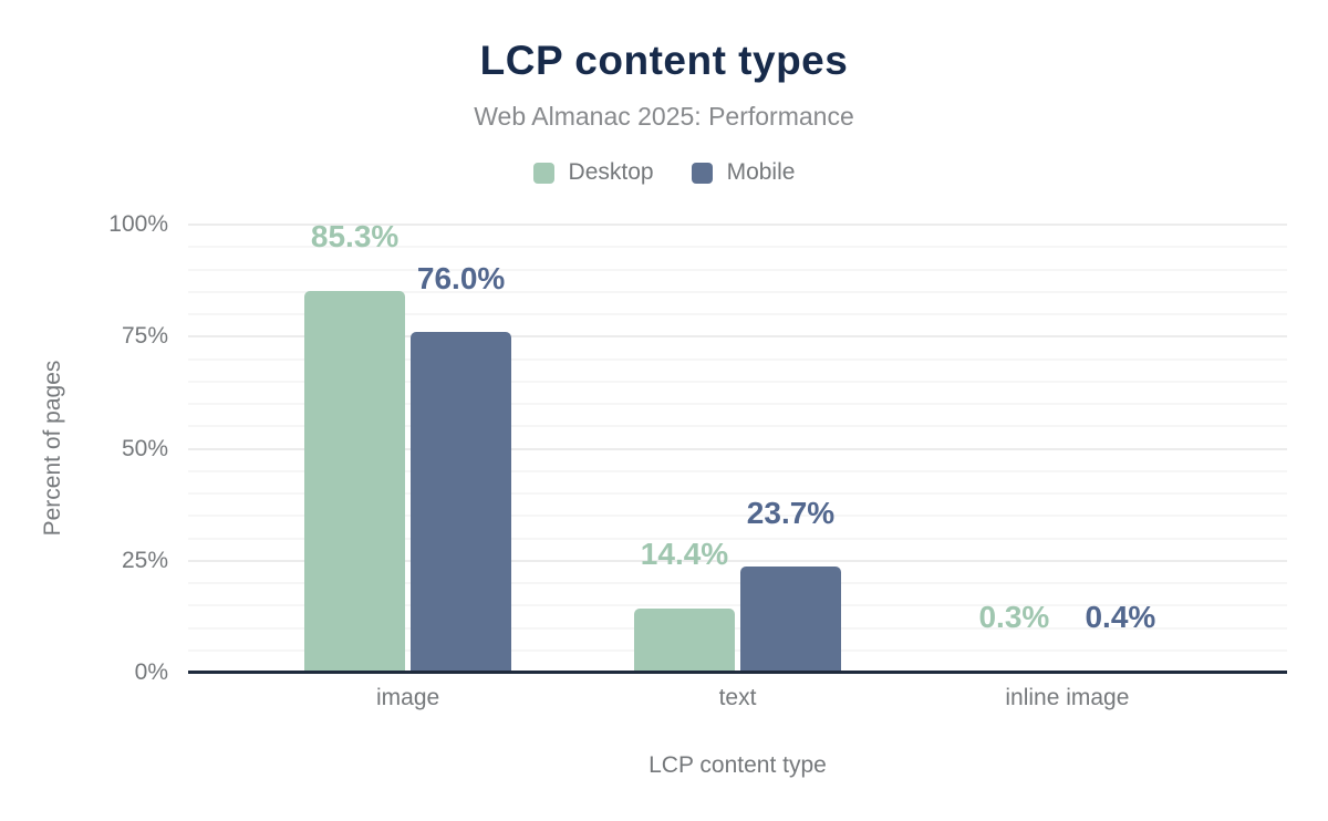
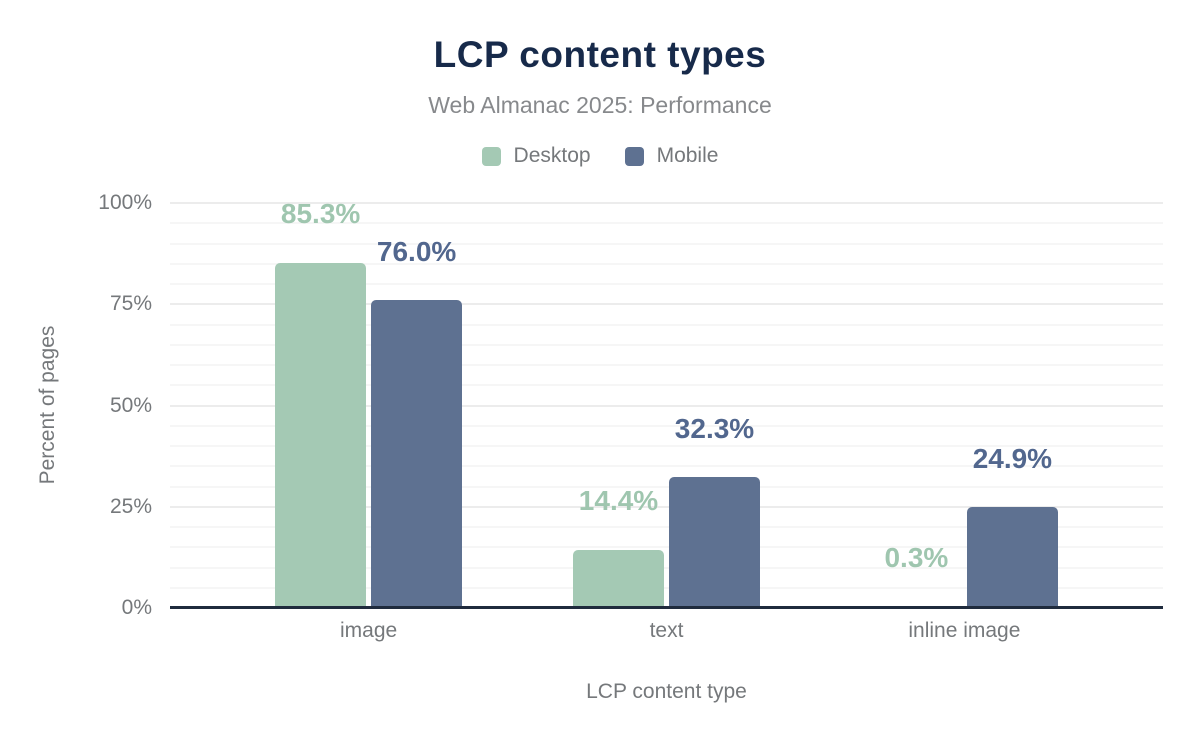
Mobile/text: 23.7% -> 32.3%
Mobile/inline image: 0.4% -> 24.9%
